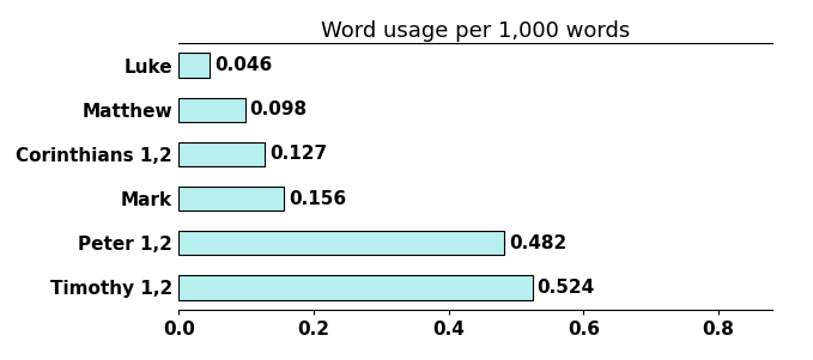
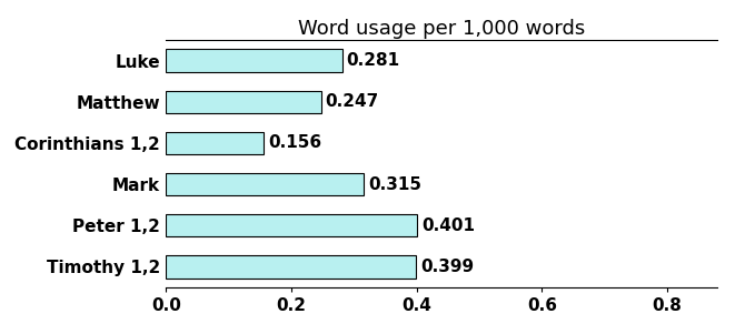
Luke: 0.046 -> 0.281
Matthew: 0.098 -> 0.247
Corinthians 1,2: 0.127 -> 0.156
Mark: 0.156 -> 0.315
Peter 1,2: 0.482 -> 0.401
Timothy 1,2: 0.524 -> 0.399
